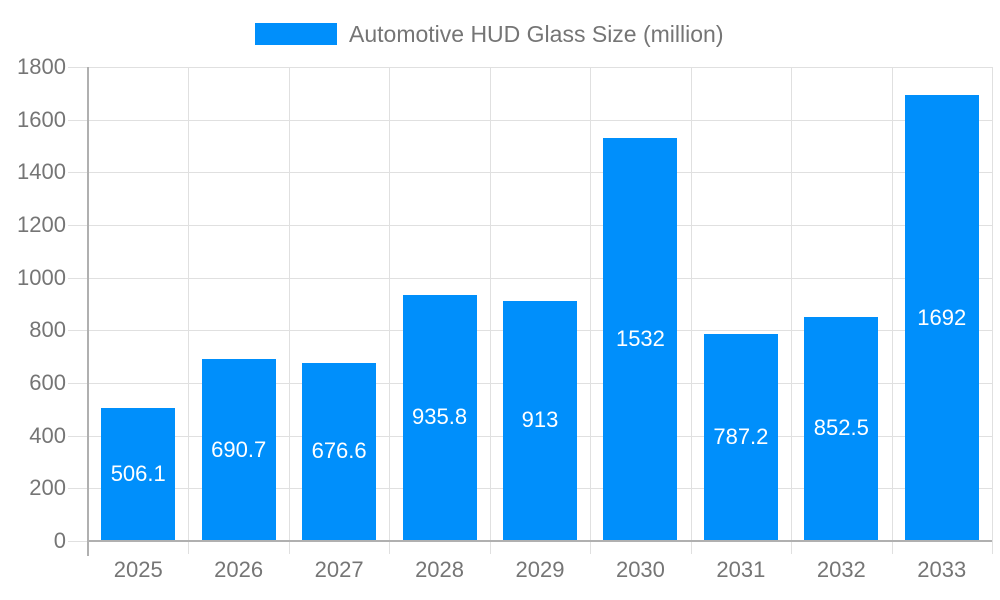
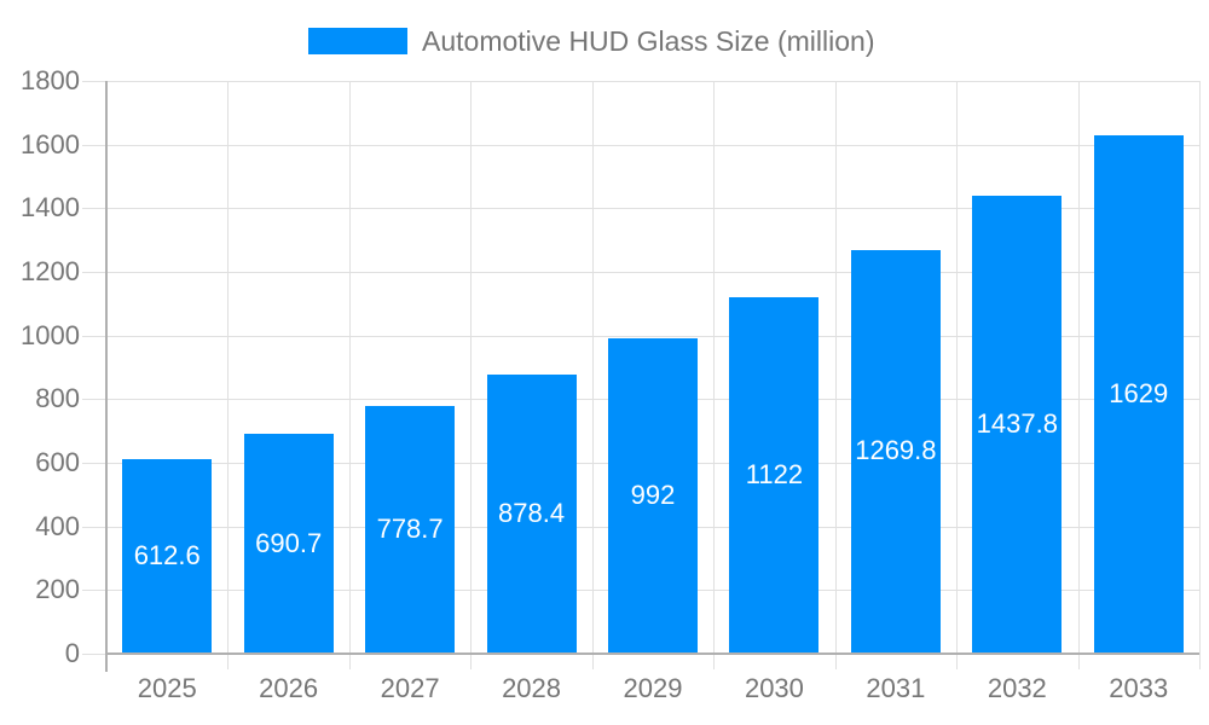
2025: 506.1 -> 612.6
2027: 676.6 -> 778.7
2028: 935.8 -> 878.4
2029: 913 -> 992
2030: 1532 -> 1122
2031: 787.2 -> 1269.8
2032: 852.5 -> 1437.8
2033: 1692 -> 1629
